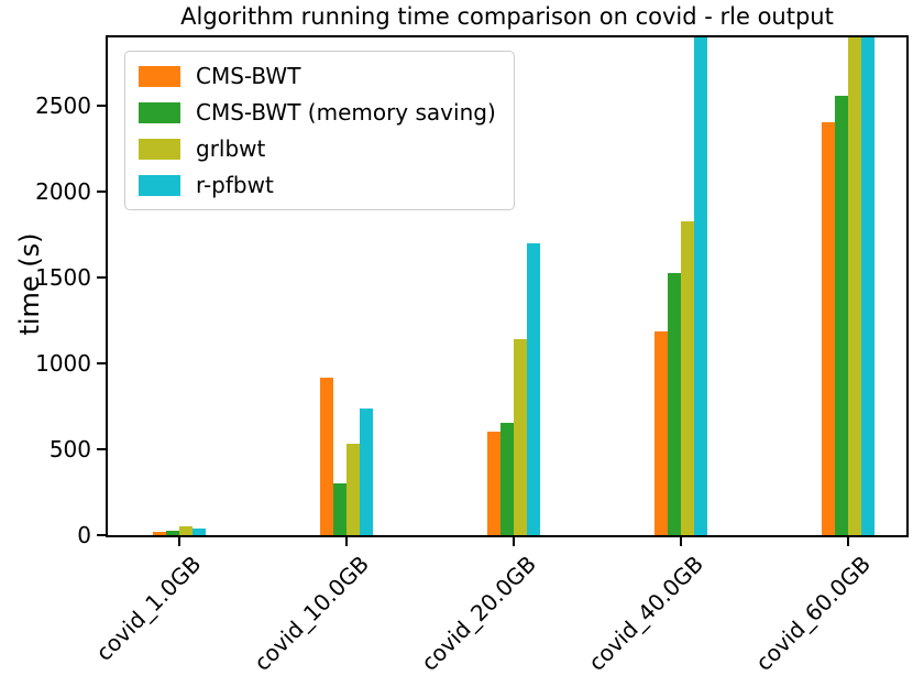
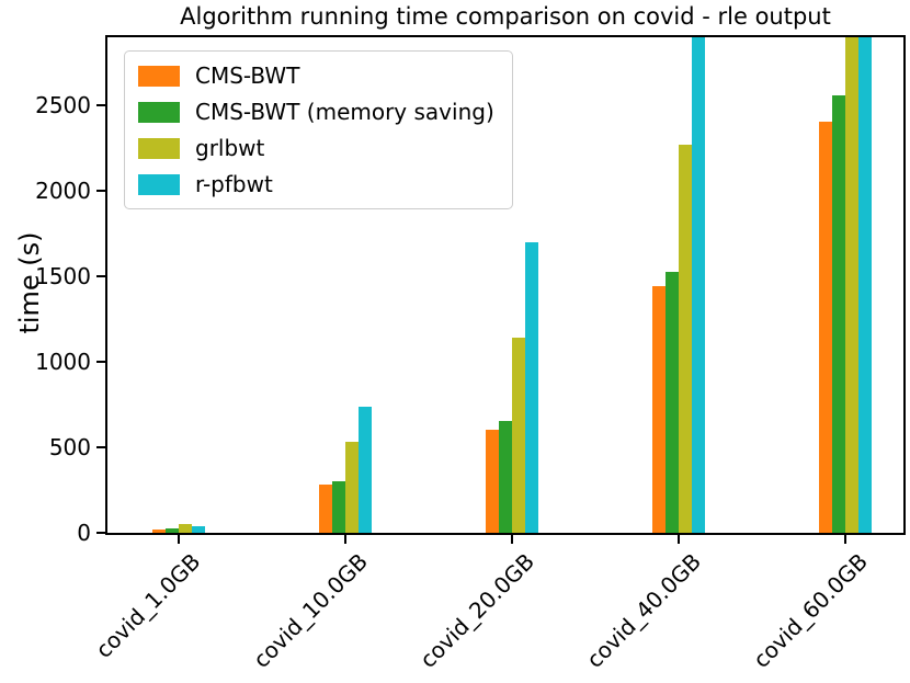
CMS-BWT/covid_10.0GB: 920 -> 280
CMS-BWT/covid_40.0GB: 1190 -> 1440
grlbwt/covid_40.0GB: 1830 -> 2270
